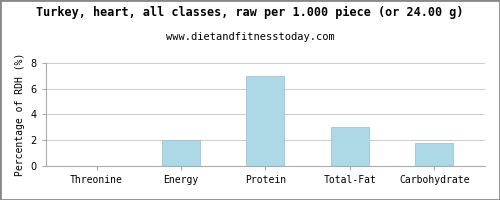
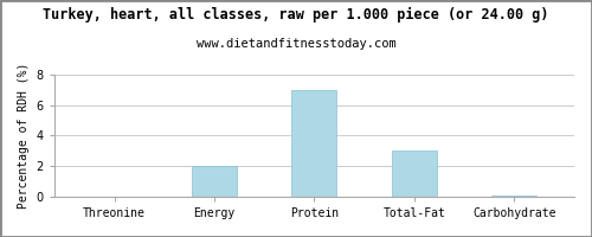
Carbohydrate: 1.8 -> 0.1
